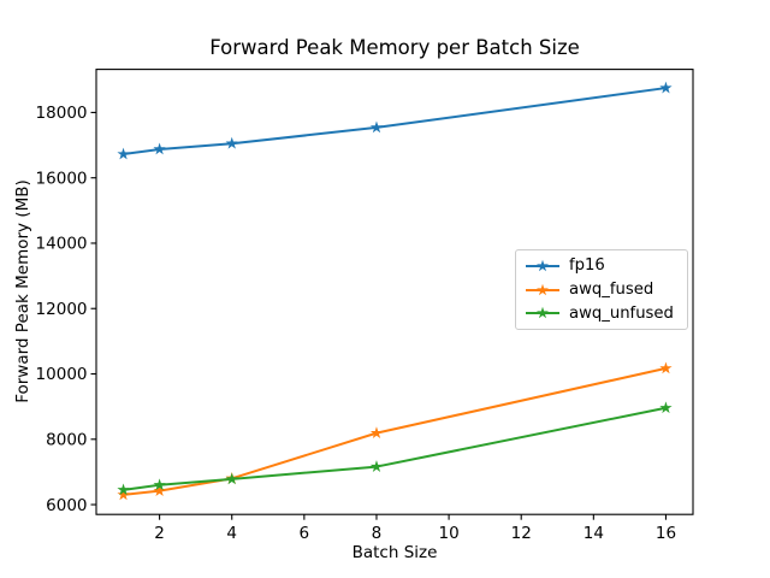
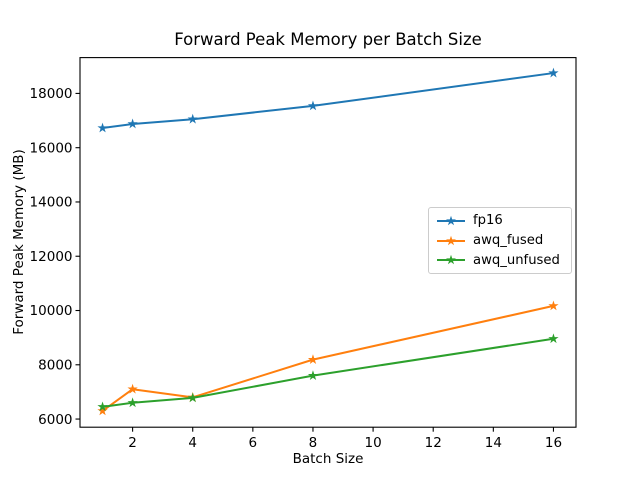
awq_fused/2: 6400 -> 7100
awq_unfused/8: 7200 -> 7600
